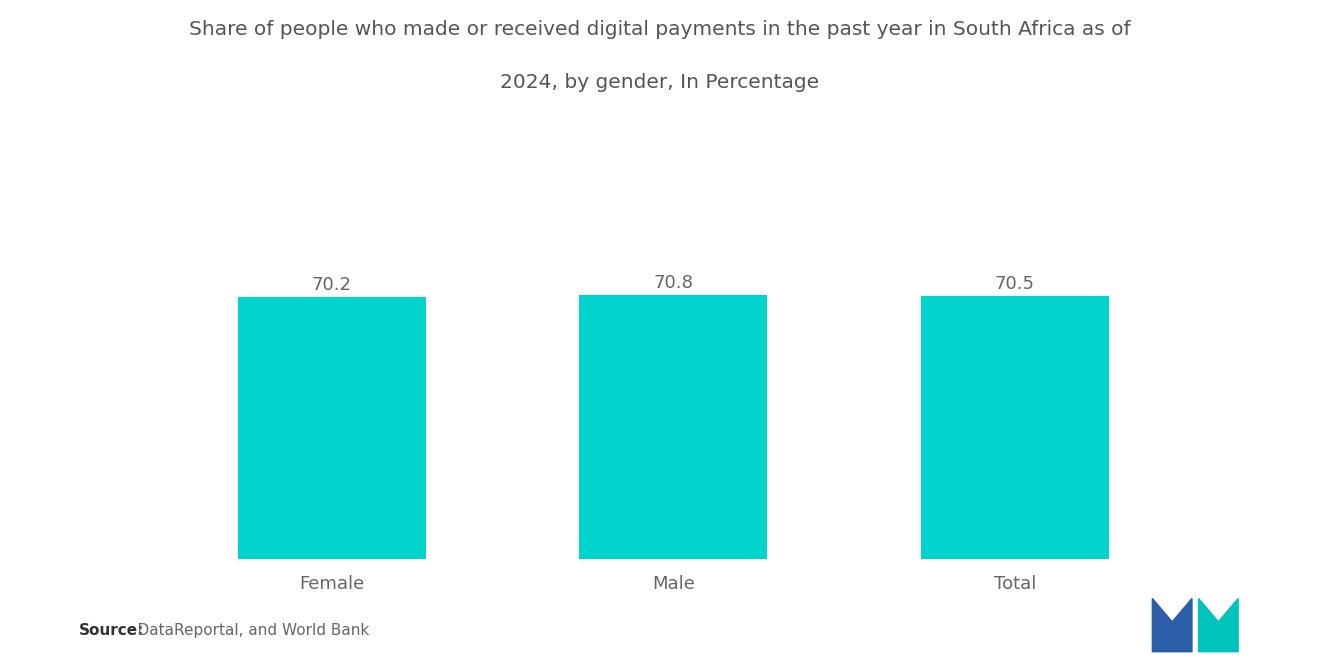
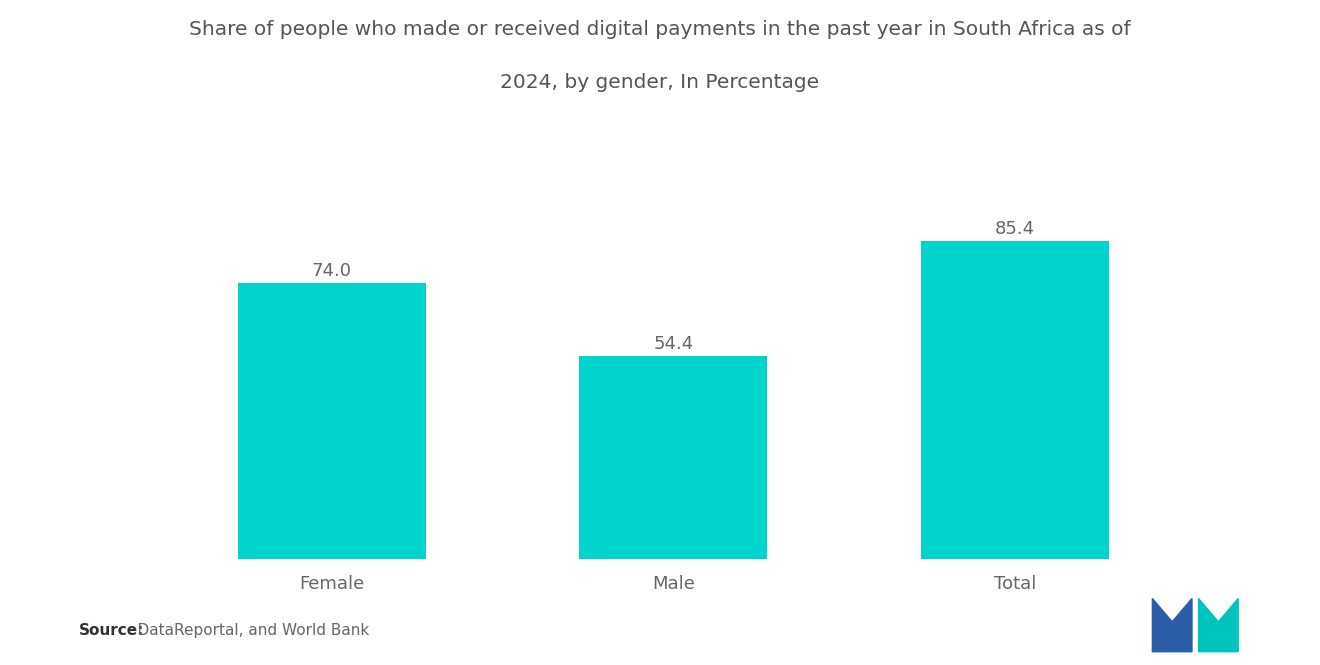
Female: 70.2 -> 74.0
Male: 70.8 -> 54.4
Total: 70.5 -> 85.4
